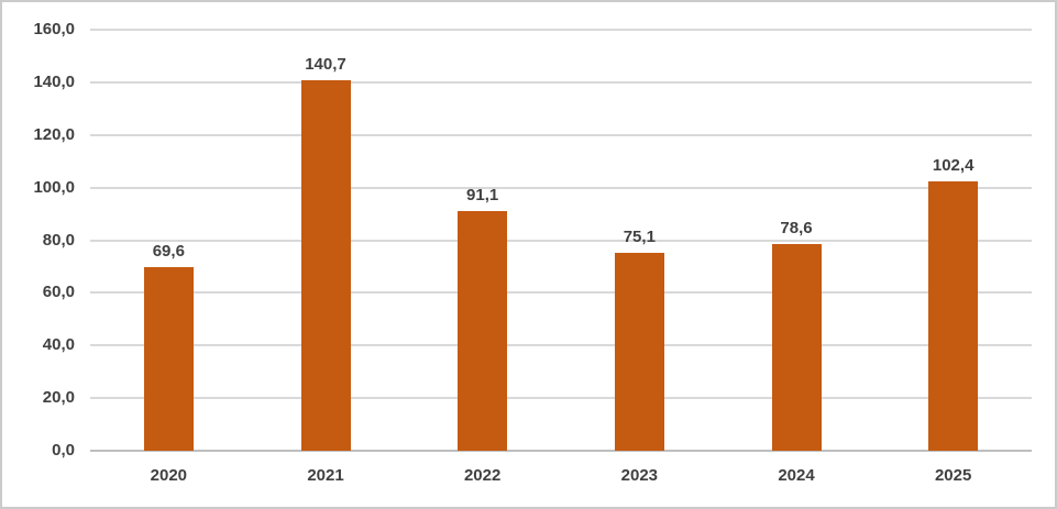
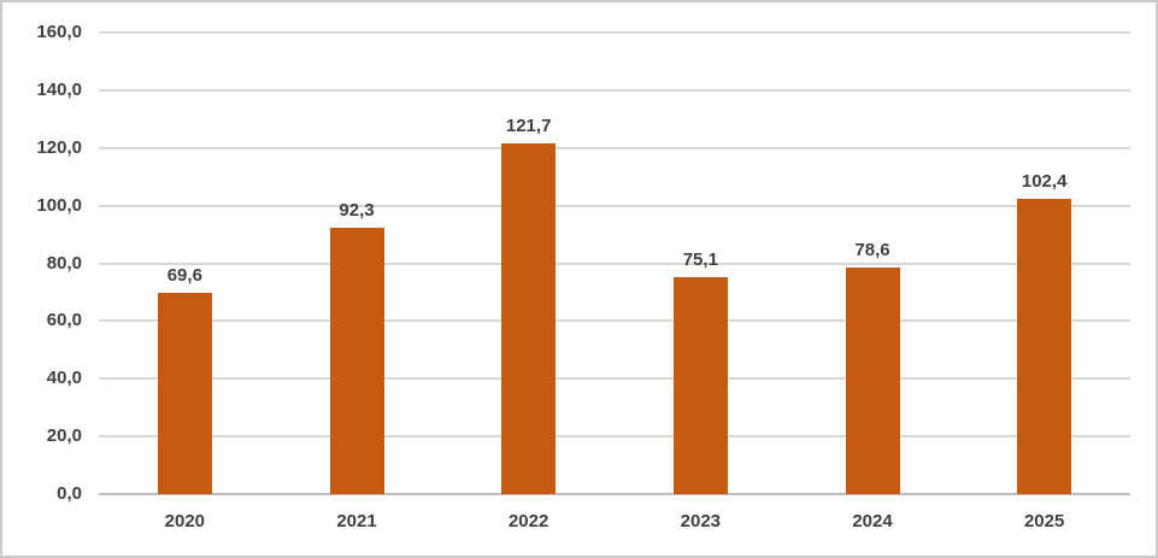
2021: 140,7 -> 92,3
2022: 91,1 -> 121,7
